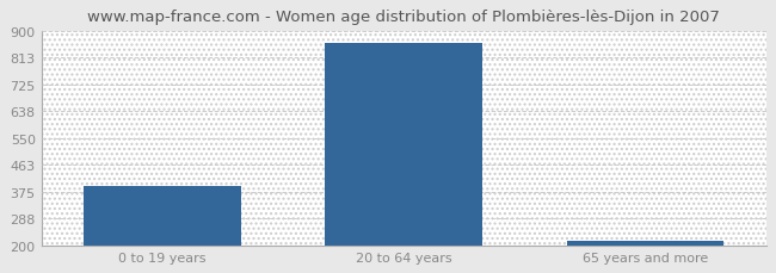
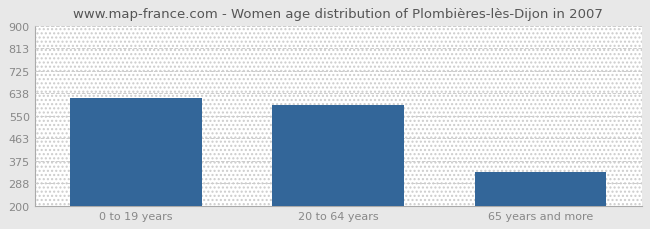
0 to 19 years: 395 -> 620
20 to 64 years: 860 -> 590
65 years and more: 215 -> 330
